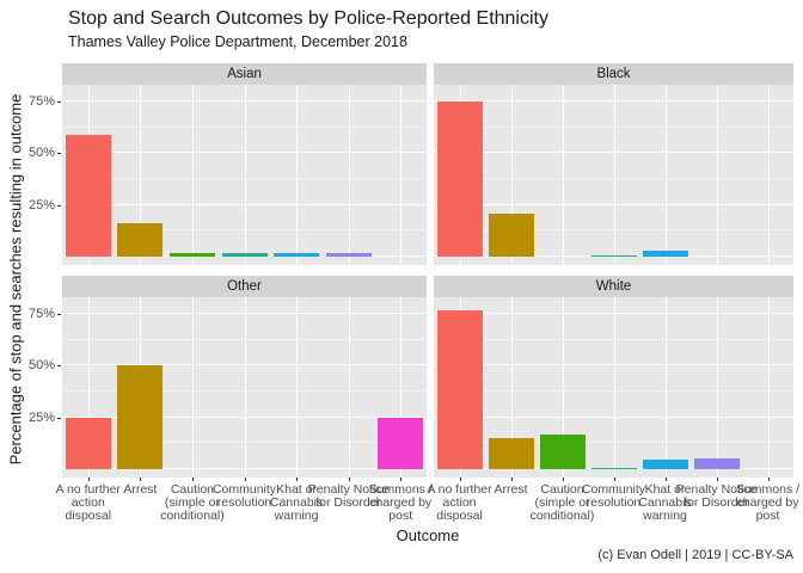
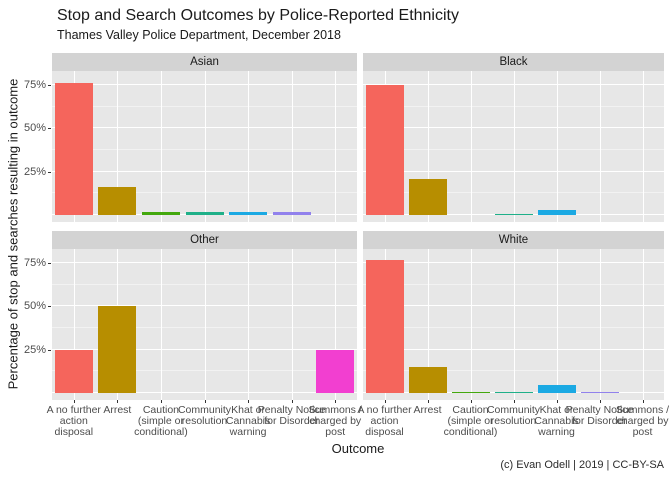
Asian/A no further action disposal: 59% -> 76%
White/Caution (simple or conditional): 17% -> 1%
White/Penalty Notice for Disorder: 5% -> 1%
